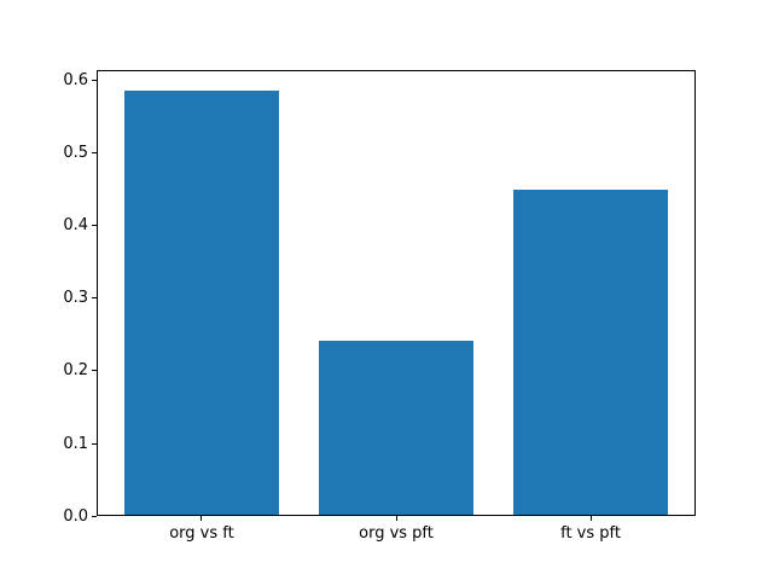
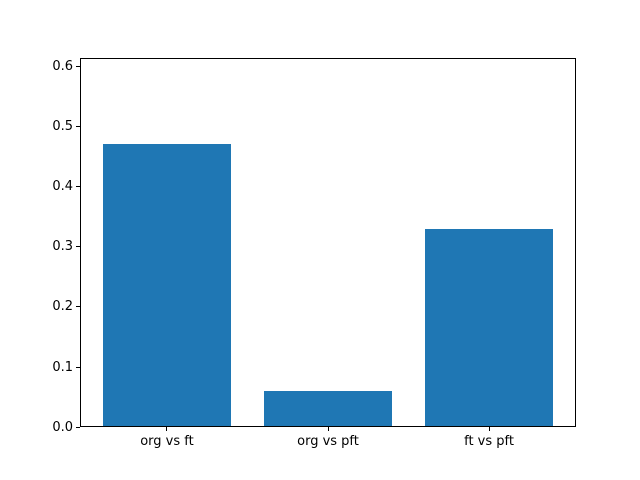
org vs ft: 0.58 -> 0.47
org vs pft: 0.24 -> 0.06
ft vs pft: 0.45 -> 0.33
